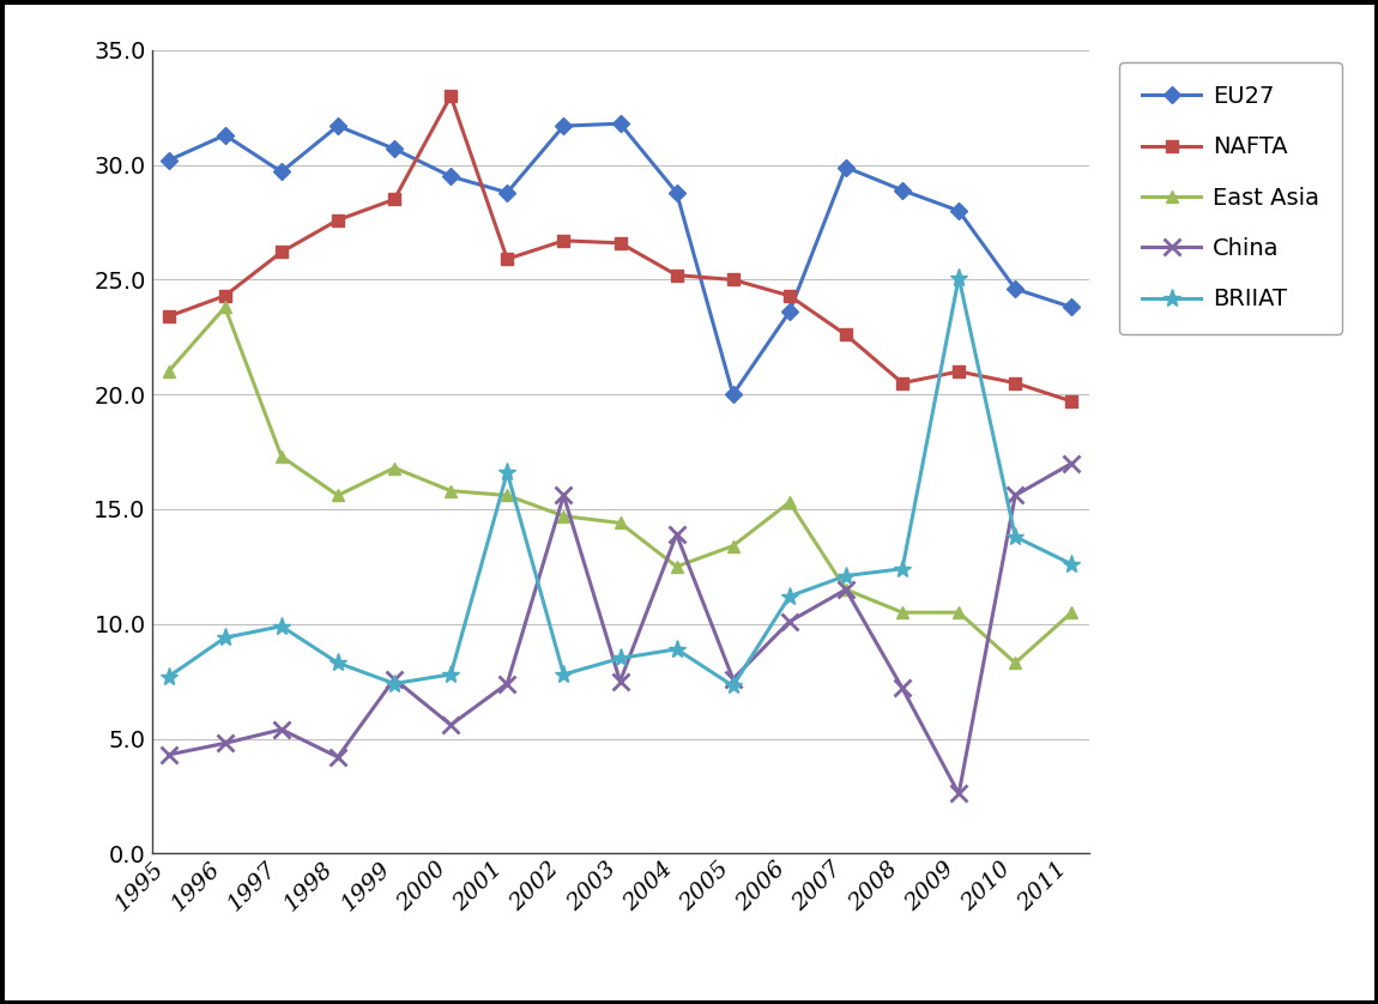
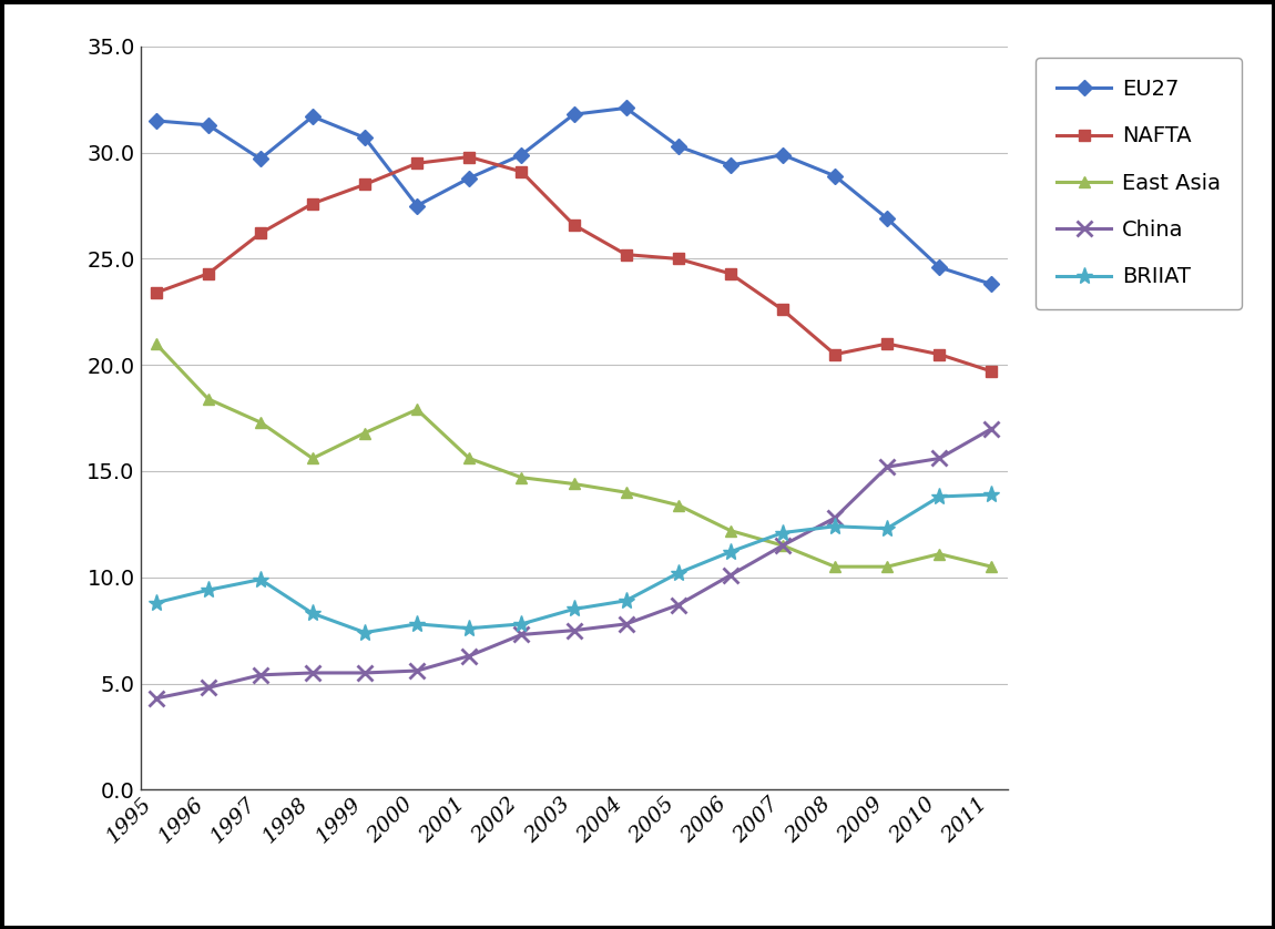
EU27/1995: 30.2 -> 31.5
BRIIAT/1995: 7.7 -> 8.8
East Asia/1996: 23.8 -> 18.4
China/1998: 4.2 -> 5.5
China/1999: 7.6 -> 5.5
EU27/2000: 29.5 -> 27.5
NAFTA/2000: 33.0 -> 29.5
East Asia/2000: 15.8 -> 17.9
NAFTA/2001: 25.9 -> 29.8
China/2001: 7.4 -> 6.3
BRIIAT/2001: 16.6 -> 7.6
EU27/2002: 31.7 -> 29.9
NAFTA/2002: 26.7 -> 29.1
China/2002: 15.6 -> 7.3
EU27/2004: 28.8 -> 32.1
East Asia/2004: 12.5 -> 14.0
China/2004: 13.9 -> 7.8
EU27/2005: 20.0 -> 30.3
China/2005: 7.6 -> 8.7
BRIIAT/2005: 7.3 -> 10.2
EU27/2006: 23.6 -> 29.4
East Asia/2006: 15.3 -> 12.2
China/2008: 7.2 -> 12.8
EU27/2009: 28.0 -> 26.9
China/2009: 2.6 -> 15.2
BRIIAT/2009: 25.1 -> 12.3
East Asia/2010: 8.3 -> 11.1
BRIIAT/2011: 12.6 -> 13.9
